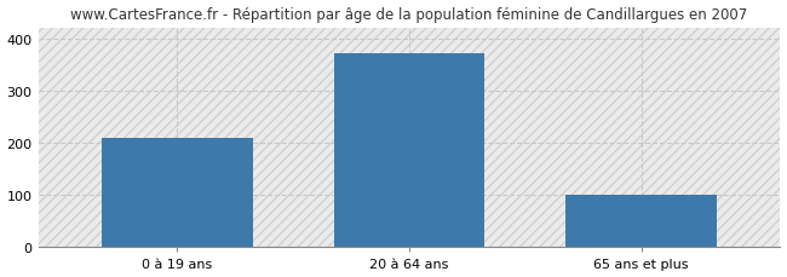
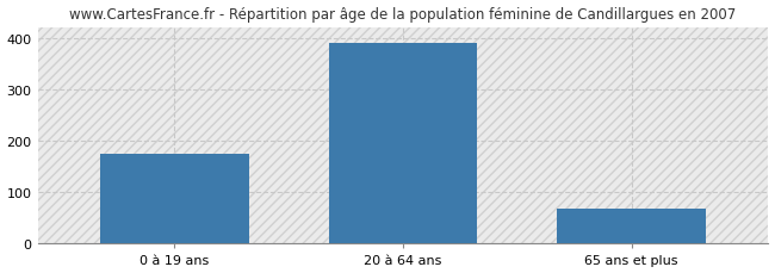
0 à 19 ans: 210 -> 175
20 à 64 ans: 370 -> 390
65 ans et plus: 100 -> 68
